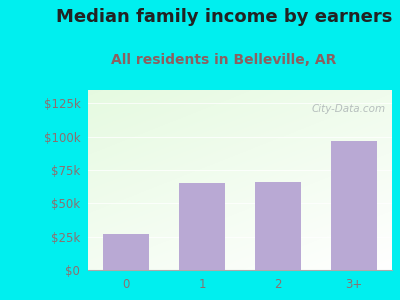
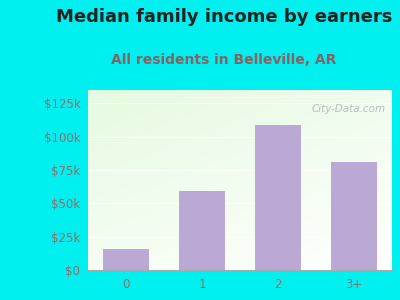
0: $27k -> $16k
1: $65k -> $59k
2: $66k -> $109k
3+: $97k -> $81k
